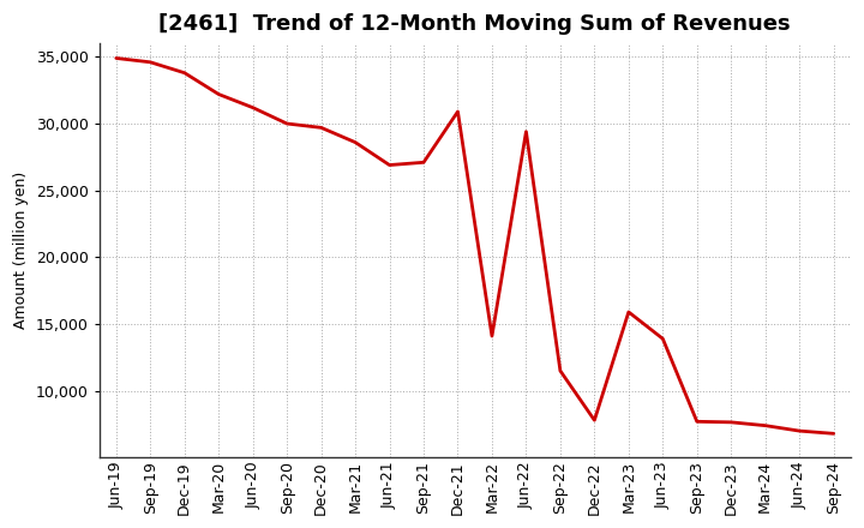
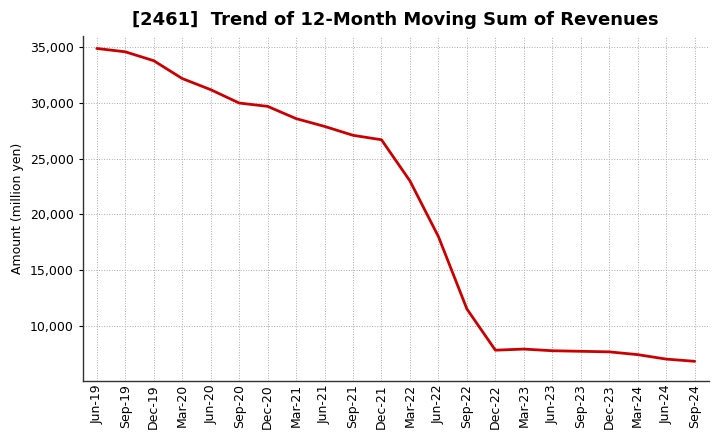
Jun-21: 26,900 -> 27,900
Dec-21: 30,900 -> 26,700
Mar-22: 14,100 -> 23,000
Jun-22: 29,400 -> 18,000
Mar-23: 15,900 -> 7,900
Jun-23: 13,900 -> 7,800
